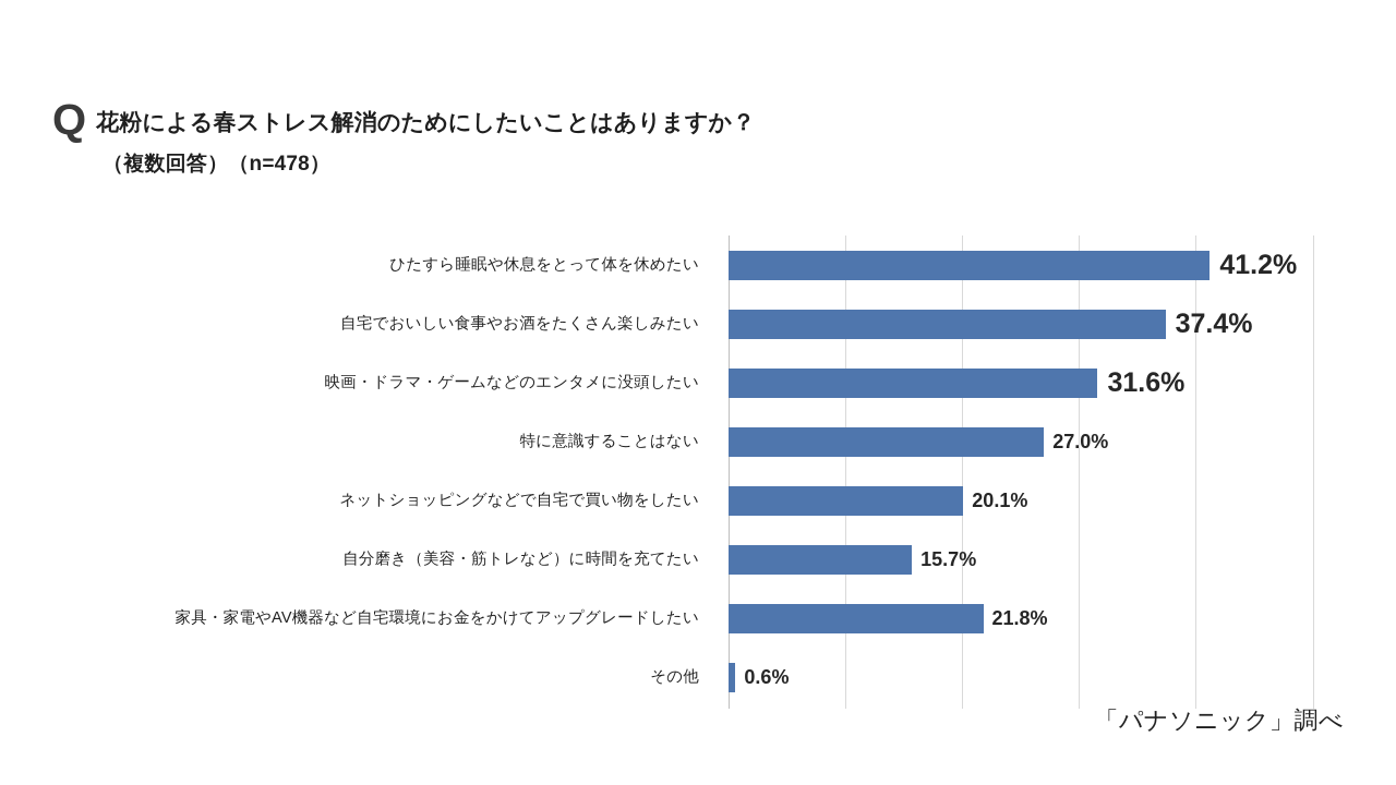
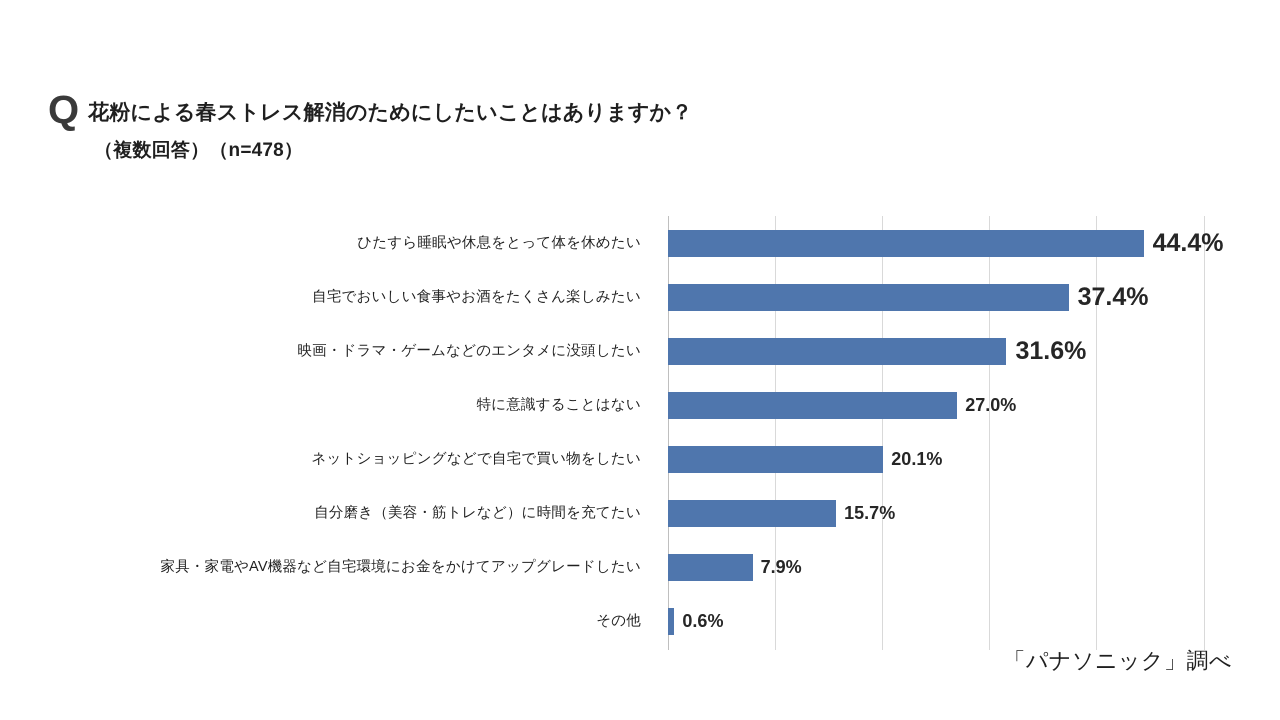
ひたすら睡眠や休息をとって体を休めたい: 41.2% -> 44.4%
家具・家電やAV機器など自宅環境にお金をかけてアップグレードしたい: 21.8% -> 7.9%
